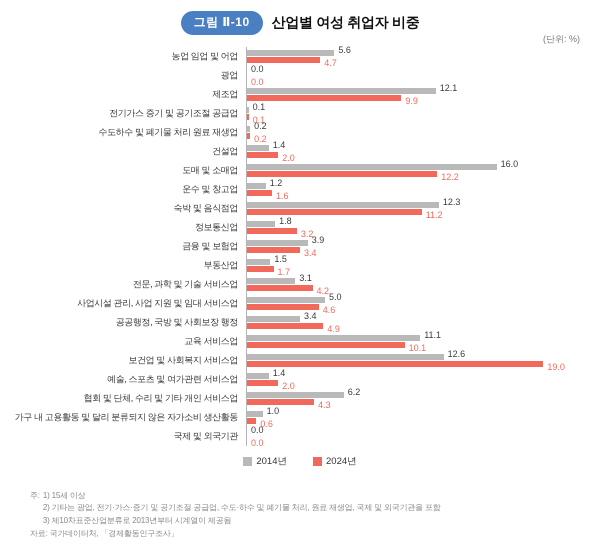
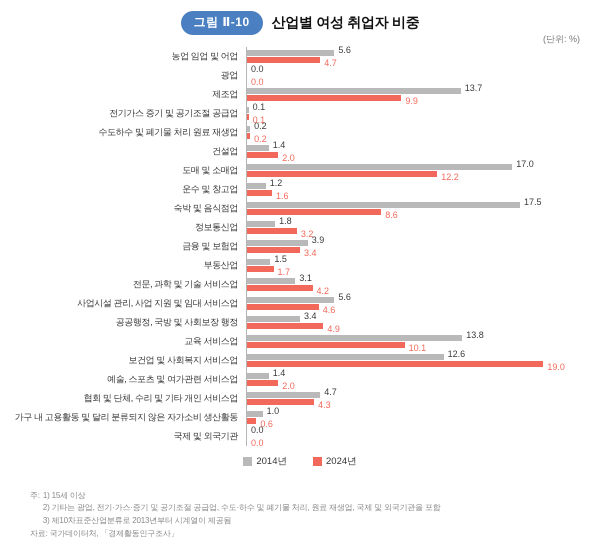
2014년/제조업: 12.1 -> 13.7
2014년/도매 및 소매업: 16.0 -> 17.0
2014년/숙박 및 음식점업: 12.3 -> 17.5
2024년/숙박 및 음식점업: 11.2 -> 8.6
2014년/사업시설 관리, 사업 지원 및 임대 서비스업: 5.0 -> 5.6
2014년/교육 서비스업: 11.1 -> 13.8
2014년/협회 및 단체, 수리 및 기타 개인 서비스업: 6.2 -> 4.7
